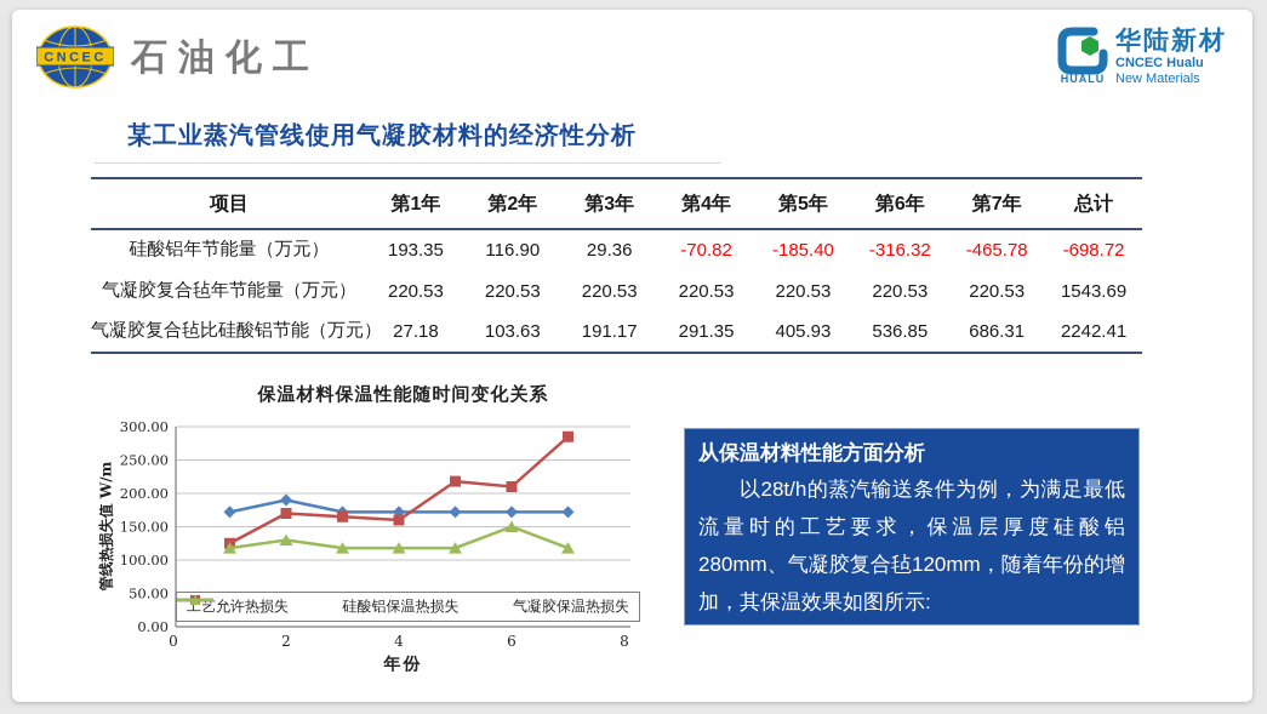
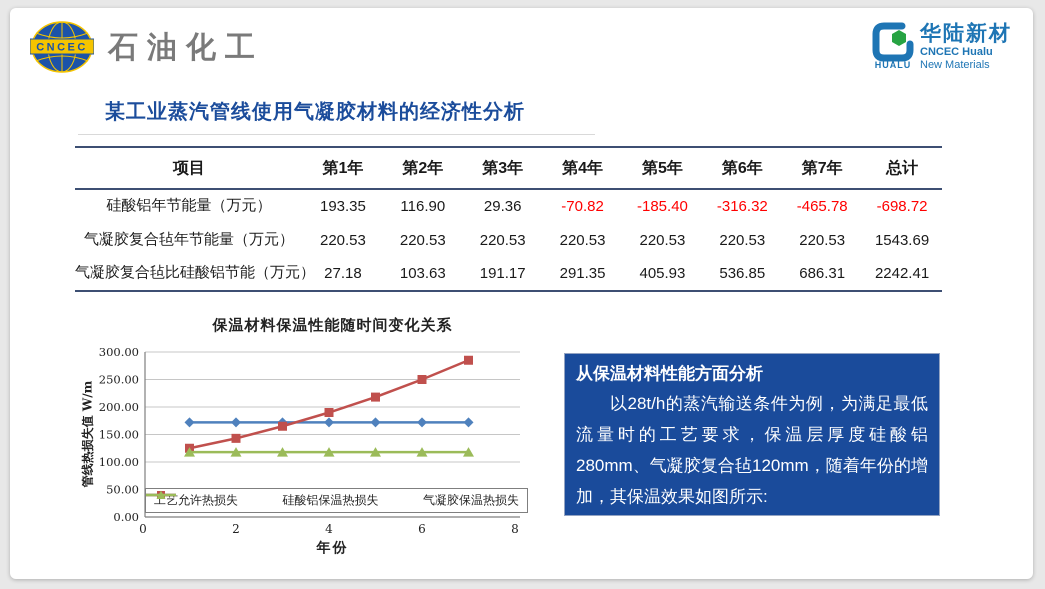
工艺允许热损失/2: 190 -> 170
硅酸铝保温热损失/2: 170 -> 140
气凝胶保温热损失/2: 130 -> 120
硅酸铝保温热损失/4: 160 -> 190
硅酸铝保温热损失/6: 210 -> 250
气凝胶保温热损失/6: 150 -> 120
